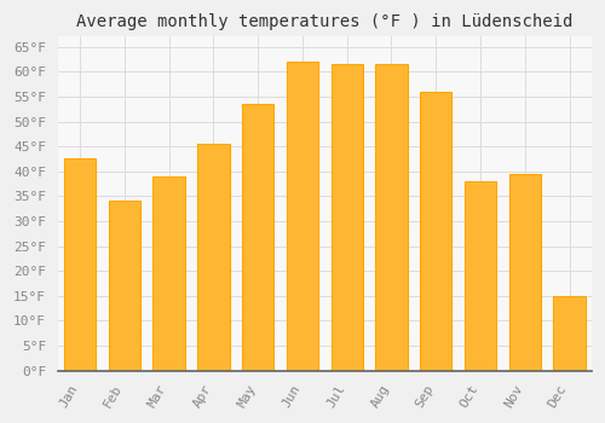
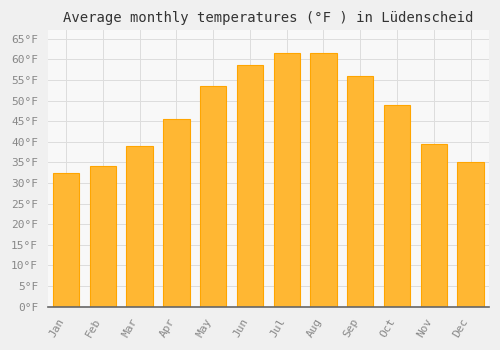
Jan: 42.5°F -> 32.5°F
Jun: 62.0°F -> 58.5°F
Oct: 38.0°F -> 49.0°F
Dec: 15.0°F -> 35.0°F
